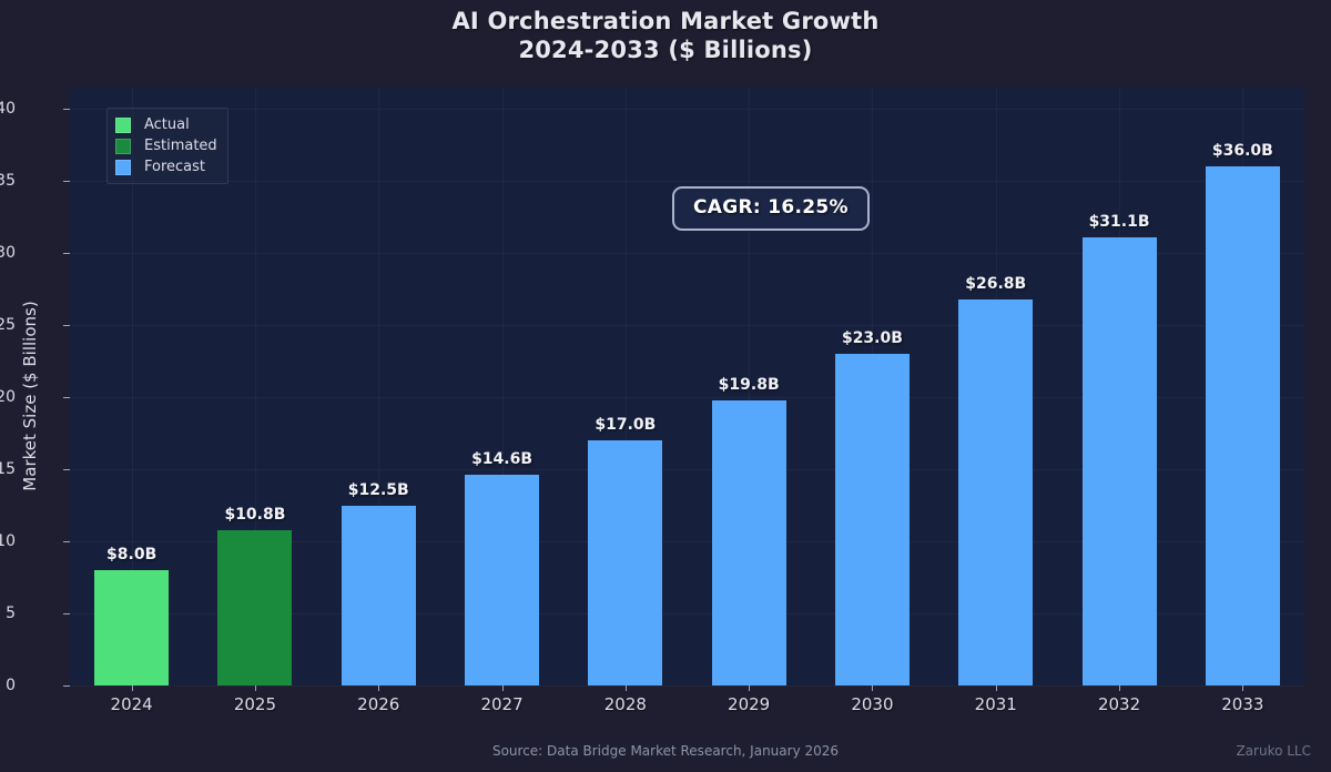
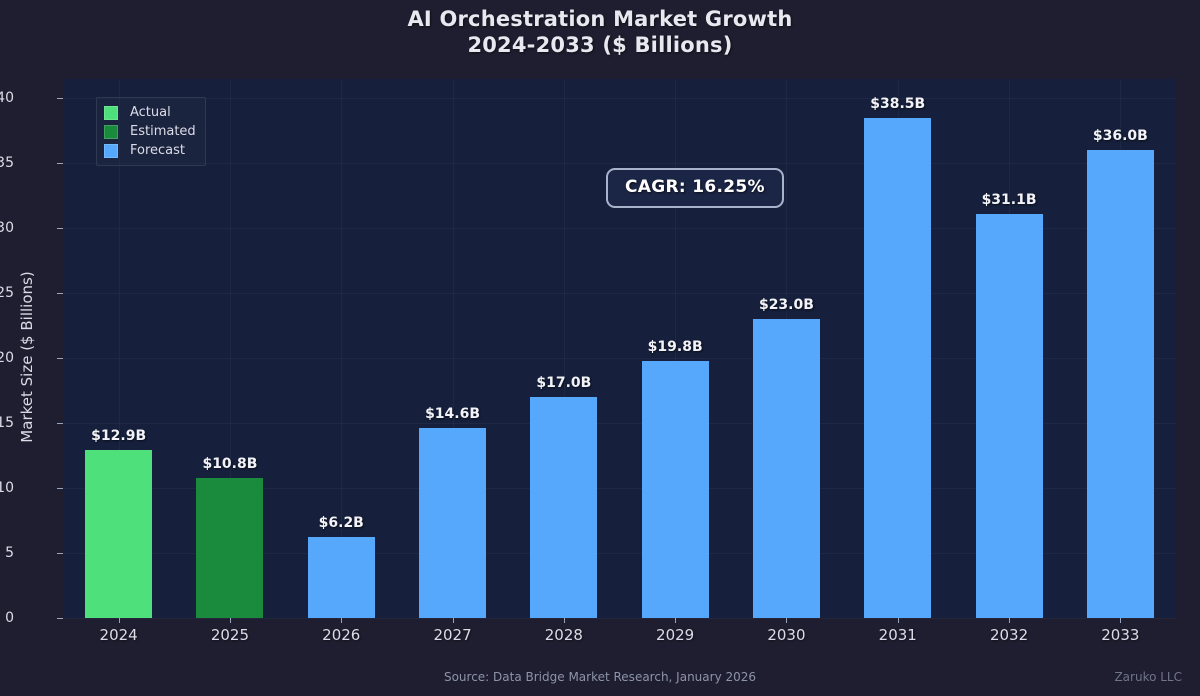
2024: $8.0B -> $12.9B
2026: $12.5B -> $6.2B
2031: $26.8B -> $38.5B
